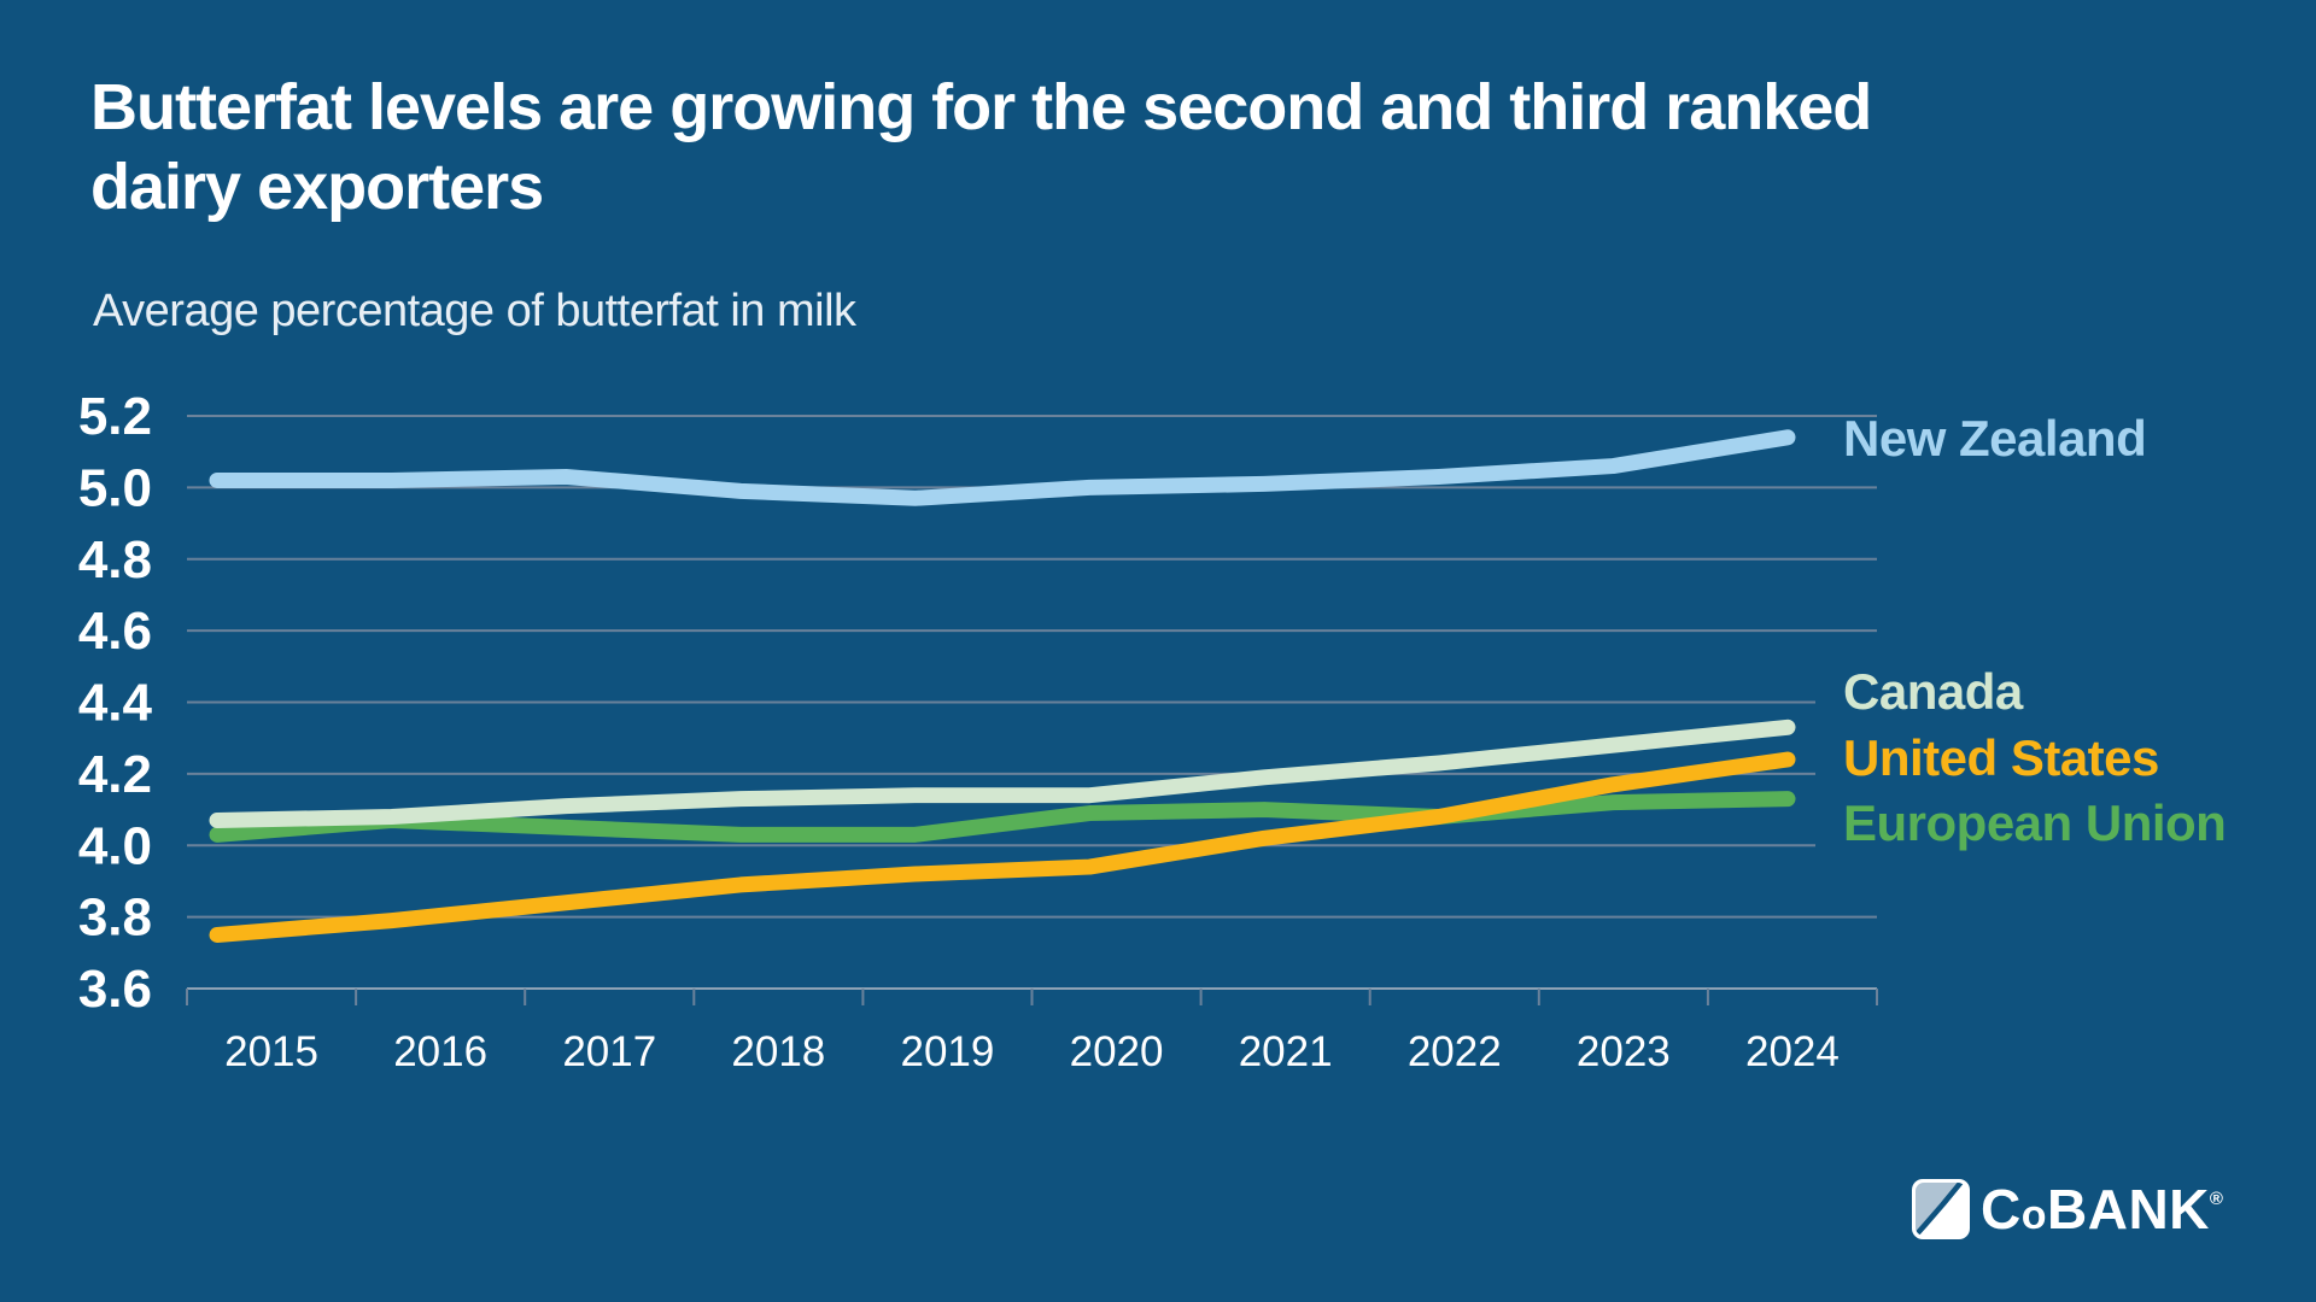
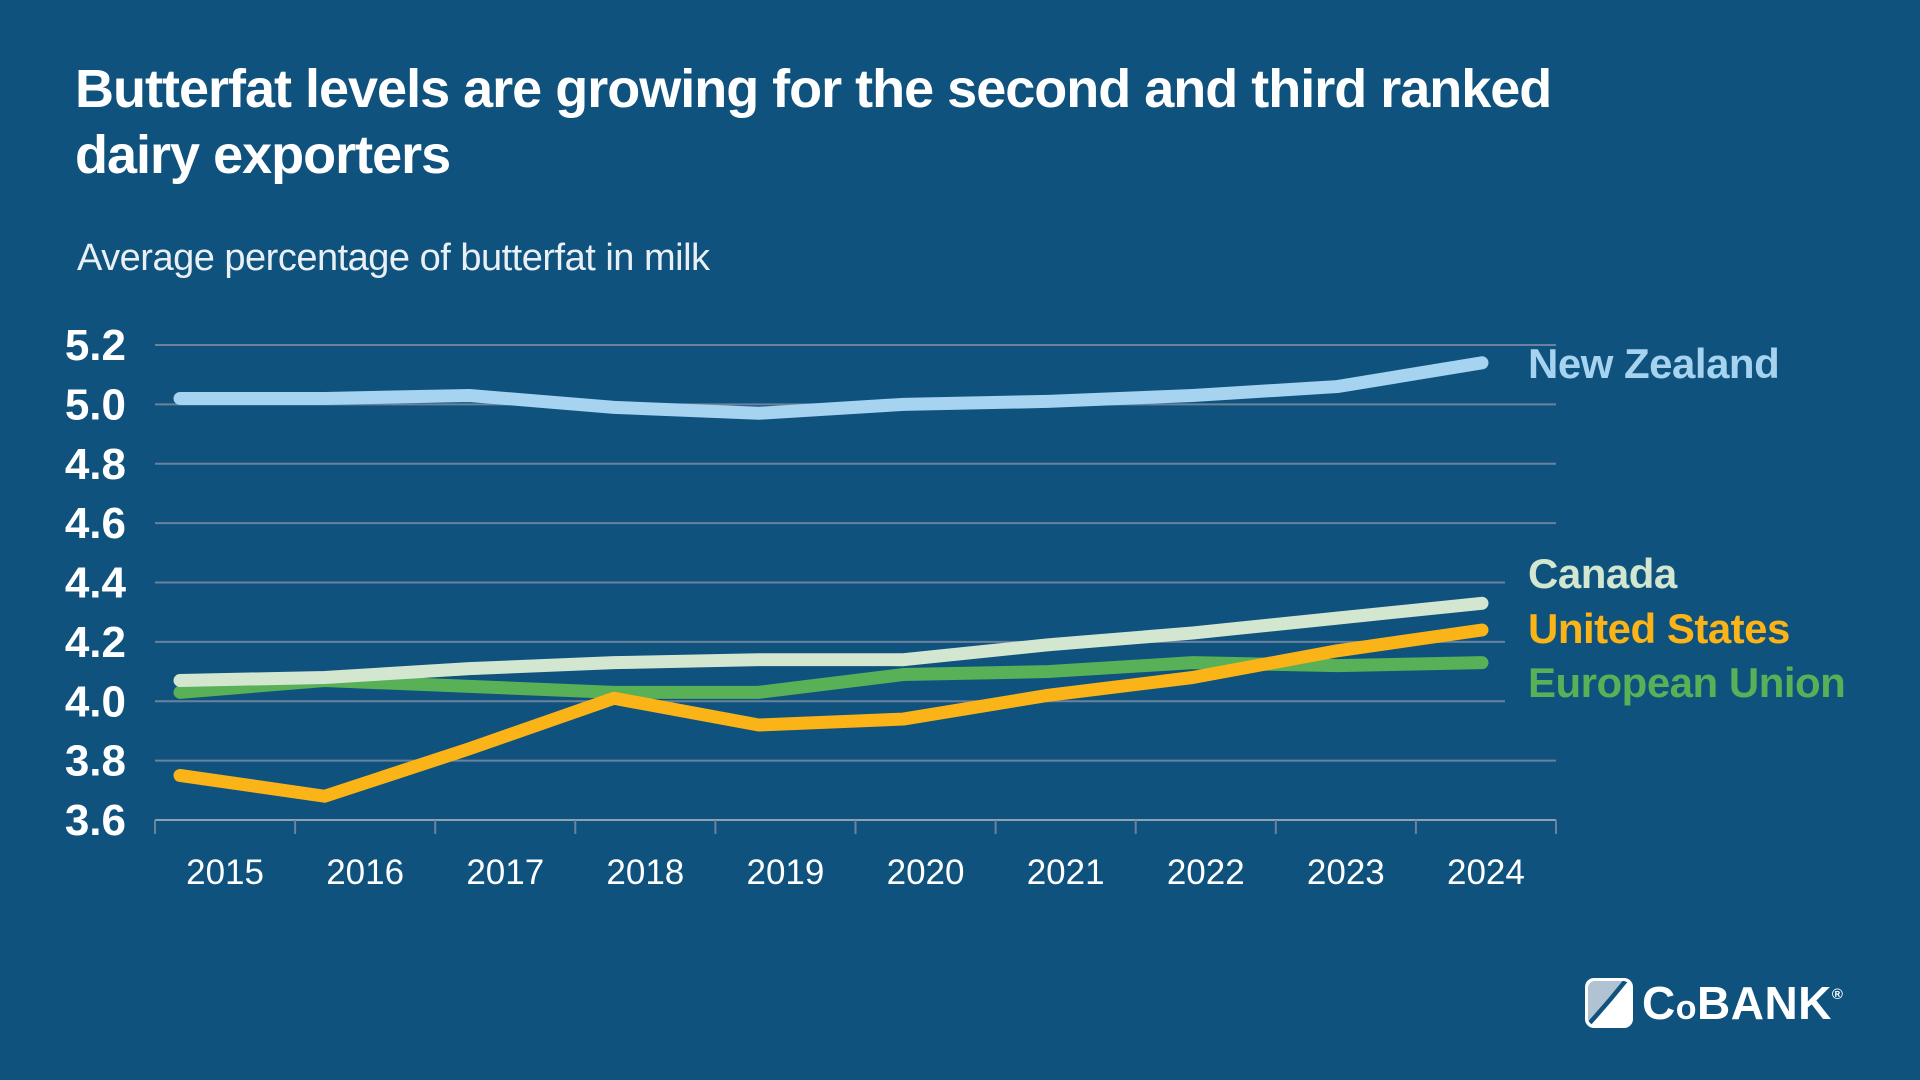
United States/2016: 3.79 -> 3.68
United States/2018: 3.89 -> 4.01
European Union/2022: 4.08 -> 4.13
